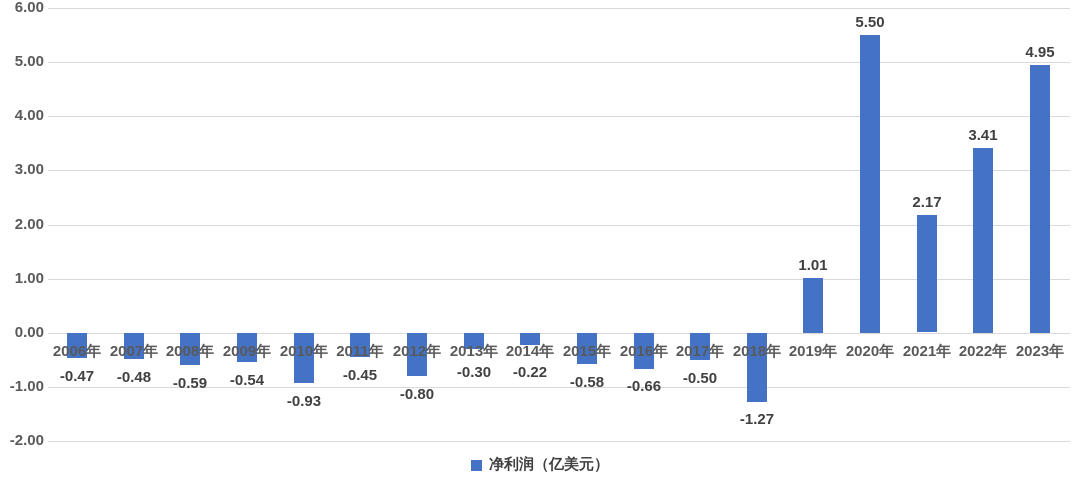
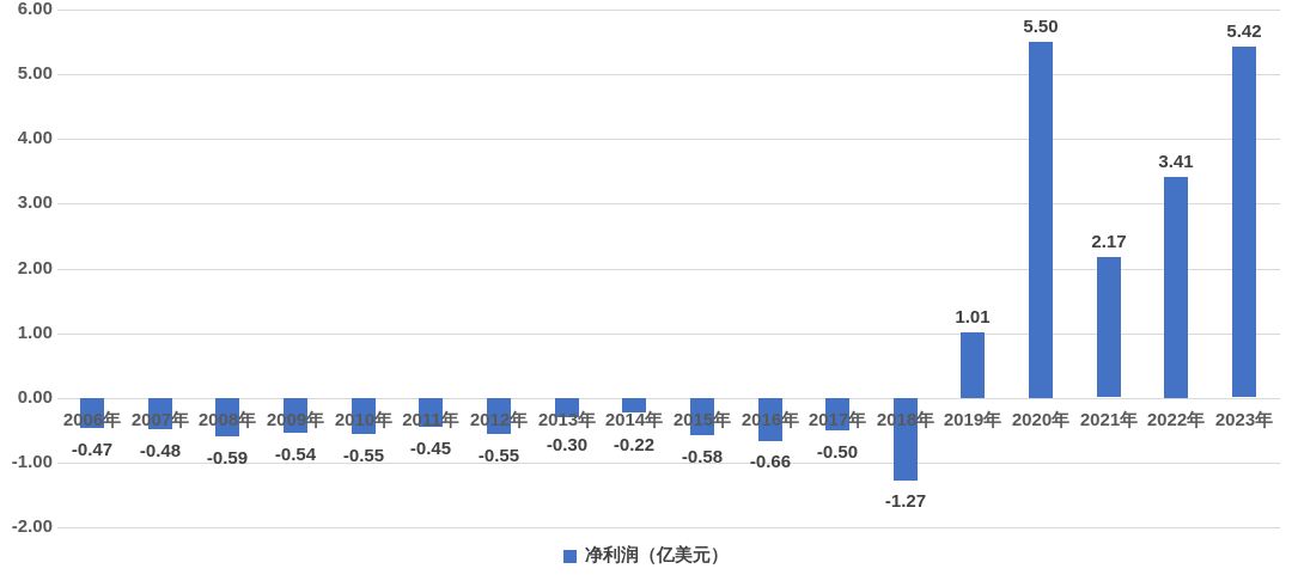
2010年: -0.93 -> -0.55
2012年: -0.80 -> -0.55
2023年: 4.95 -> 5.42
